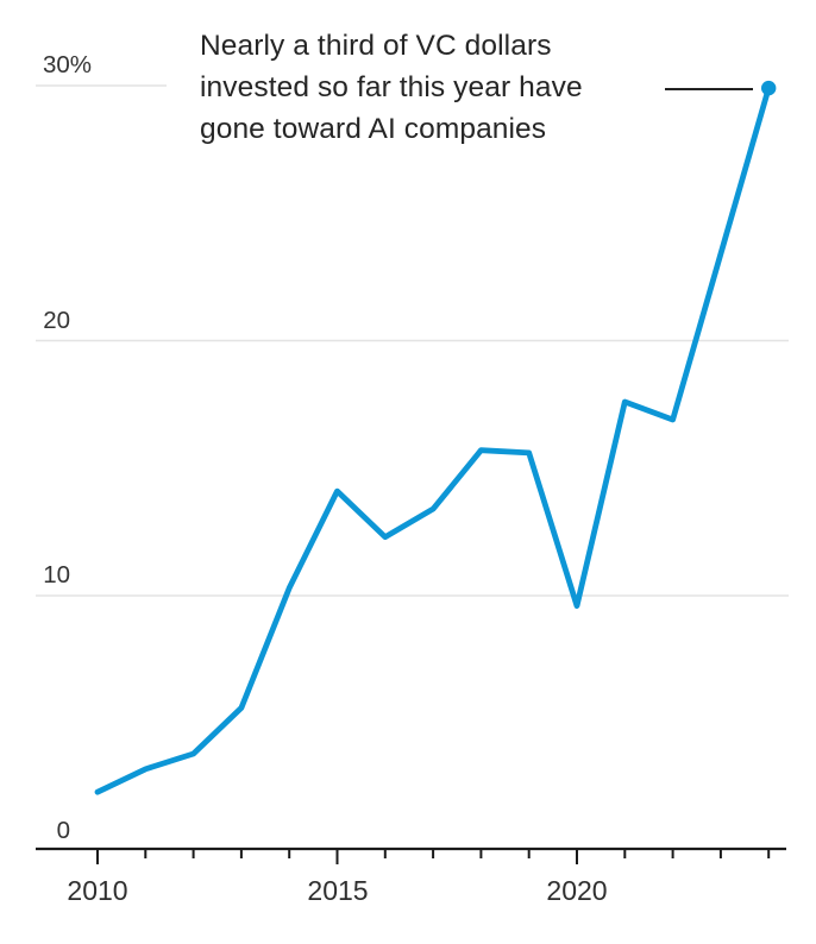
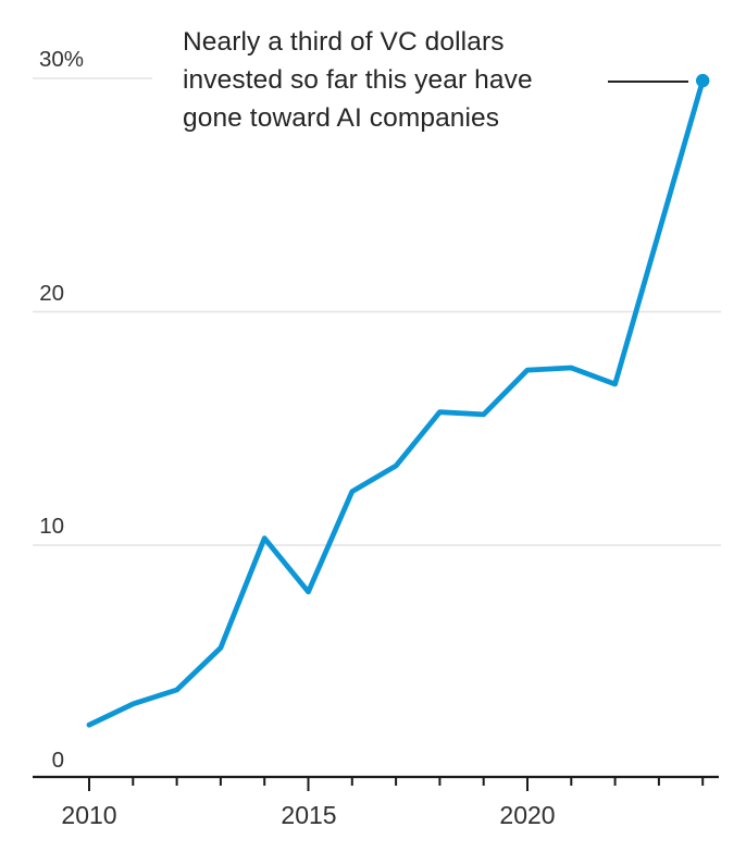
2015: 14.1% -> 8.0%
2020: 9.6% -> 17.5%
